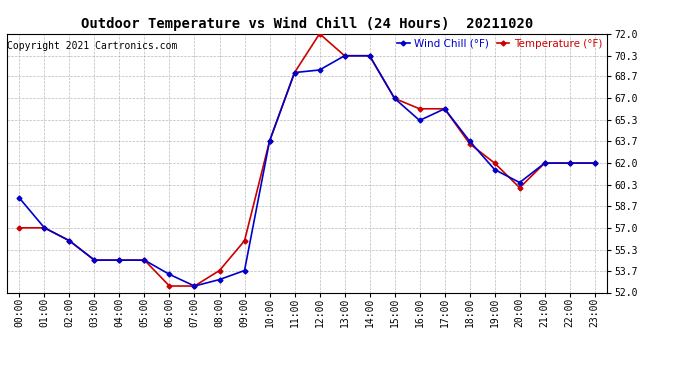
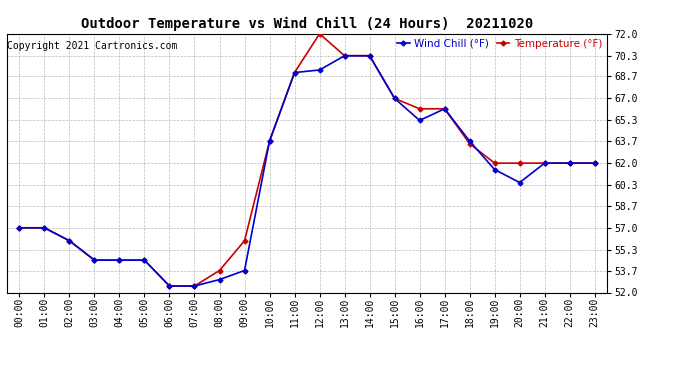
Wind Chill (°F)/00:00: 59.3 -> 57.0
Wind Chill (°F)/06:00: 53.4 -> 52.5
Temperature (°F)/20:00: 60.1 -> 62.0
